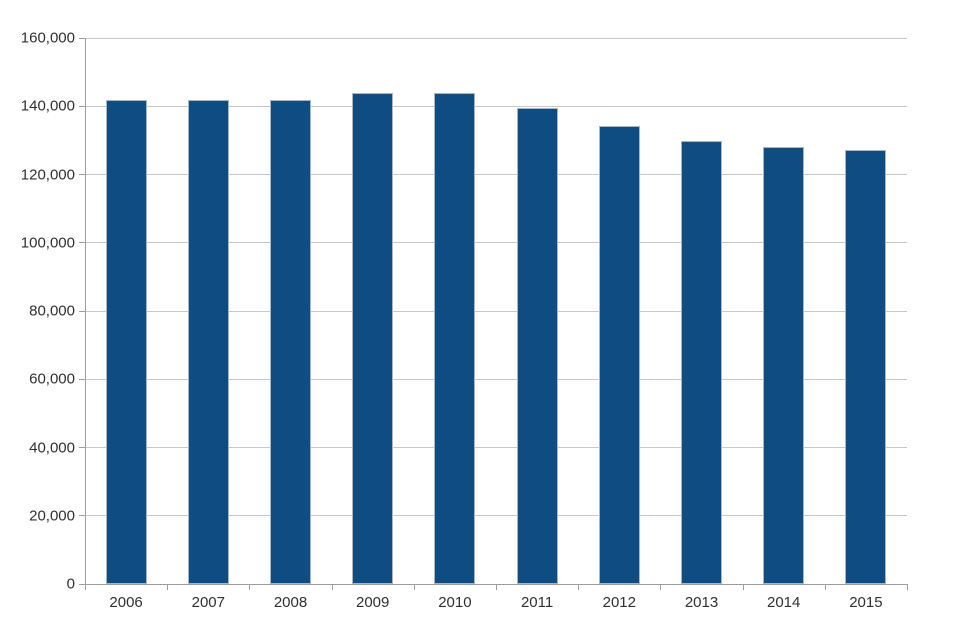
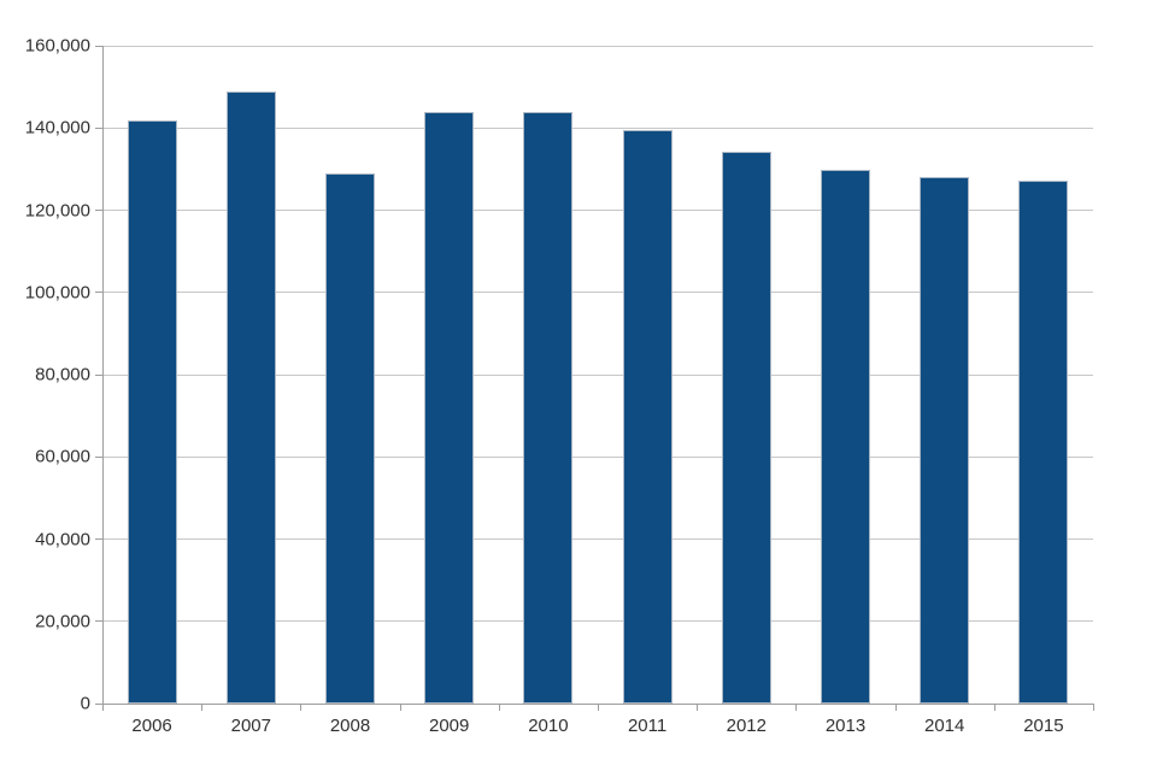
2007: 142000 -> 149000
2008: 142000 -> 129000
